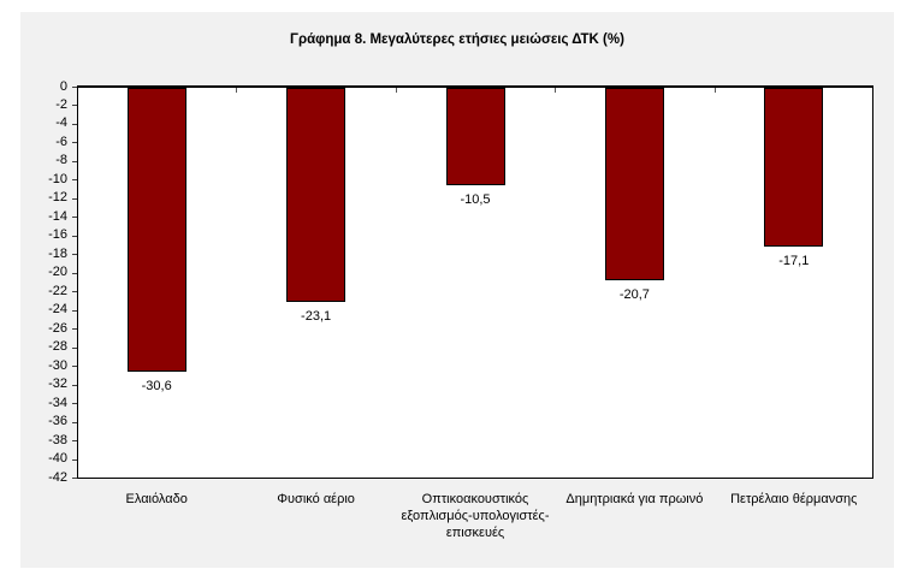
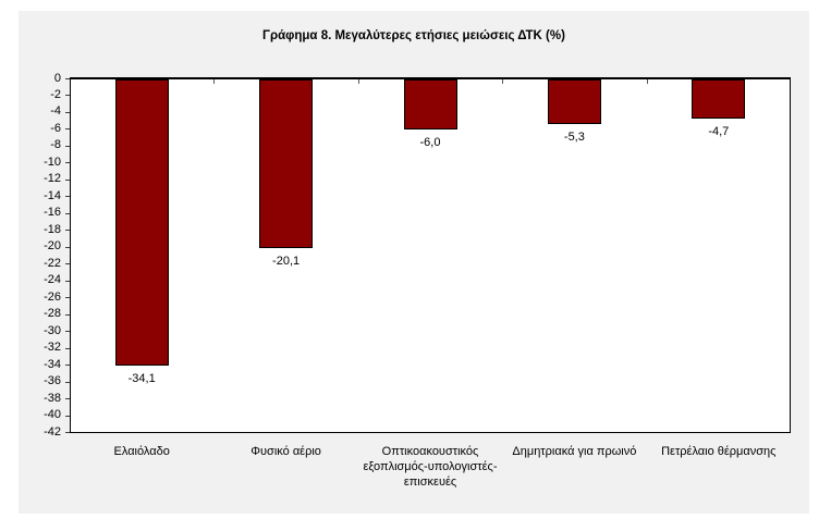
Ελαιόλαδο: -30,6 -> -34,1
Φυσικό αέριο: -23,1 -> -20,1
Οπτικοακουστικός εξοπλισμός-υπολογιστές-επισκευές: -10,5 -> -6,0
Δημητριακά για πρωινό: -20,7 -> -5,3
Πετρέλαιο θέρμανσης: -17,1 -> -4,7
